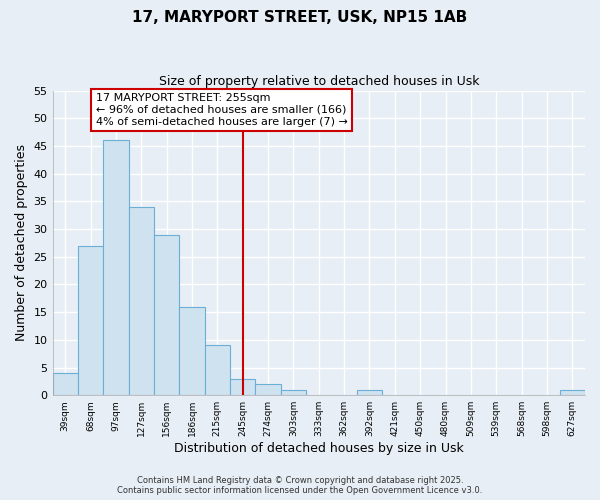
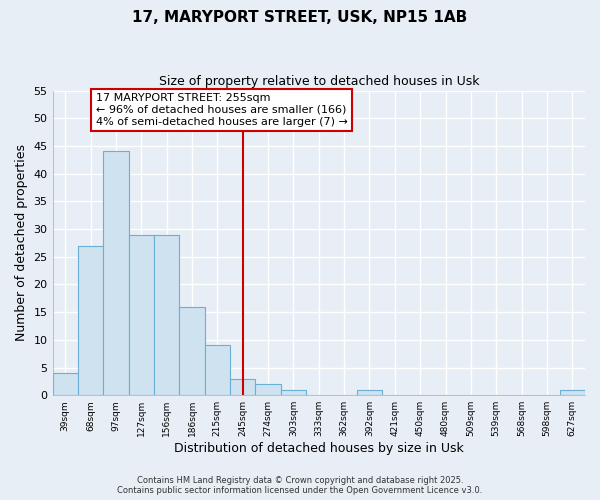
97sqm: 46 -> 44
127sqm: 34 -> 29
